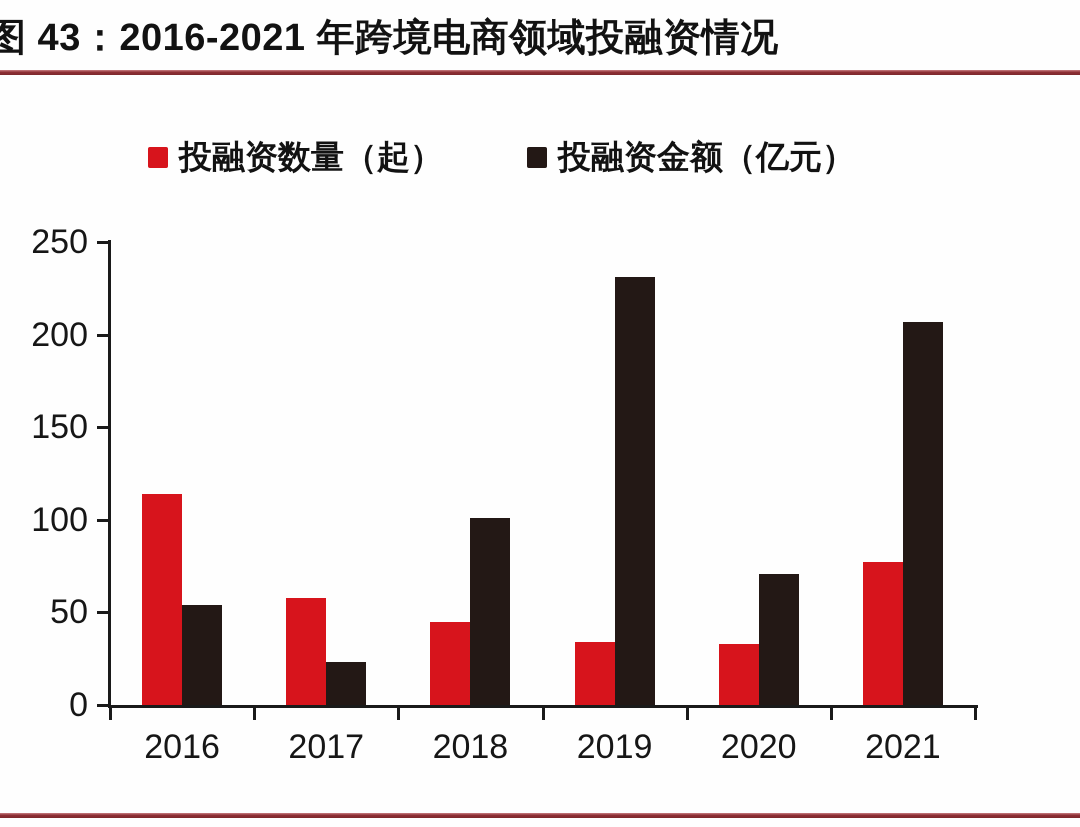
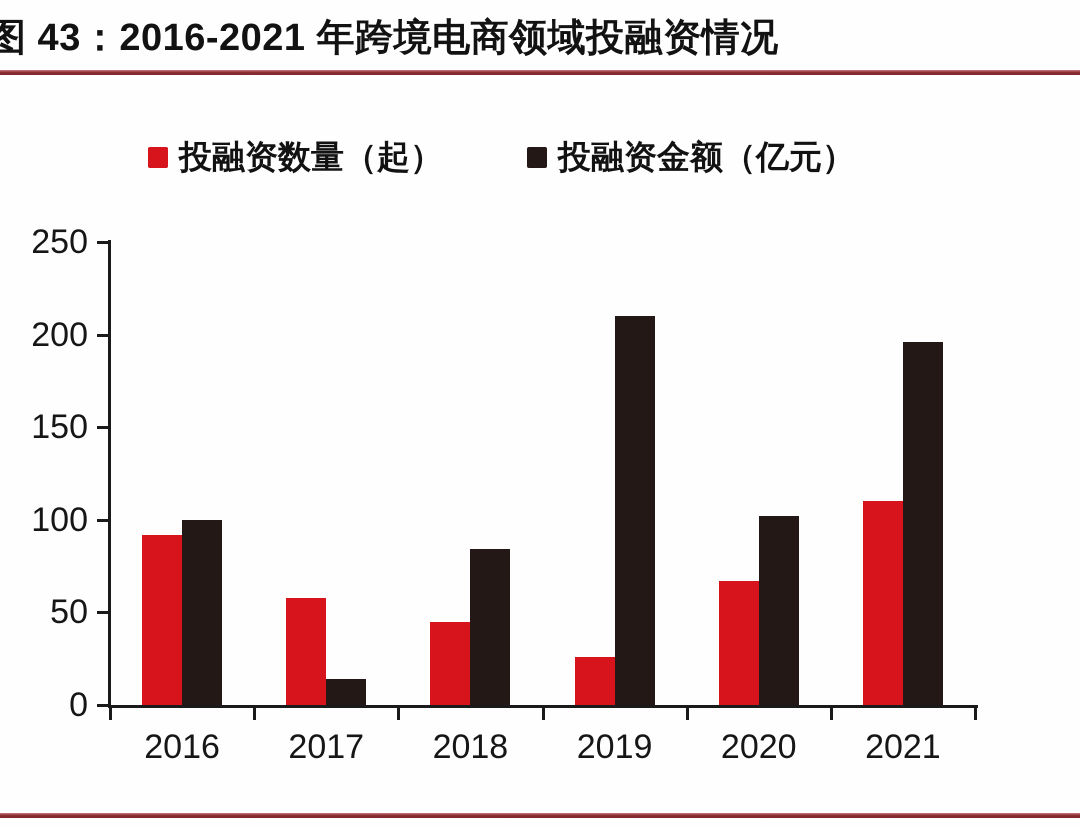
投融资数量（起）/2016: 114 -> 92
投融资金额（亿元）/2016: 54 -> 100
投融资金额（亿元）/2017: 23 -> 14
投融资金额（亿元）/2018: 101 -> 84
投融资数量（起）/2019: 34 -> 26
投融资金额（亿元）/2019: 231 -> 210
投融资数量（起）/2020: 33 -> 67
投融资金额（亿元）/2020: 71 -> 102
投融资数量（起）/2021: 77 -> 110
投融资金额（亿元）/2021: 207 -> 196
